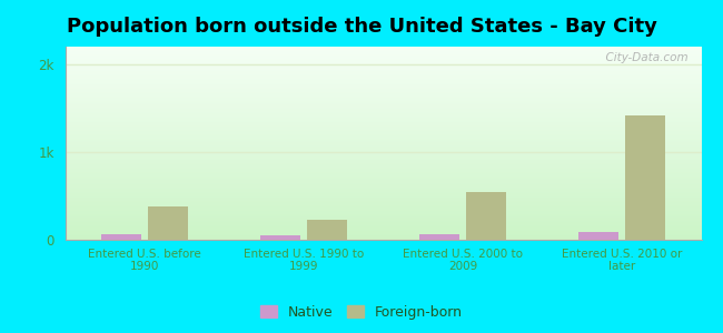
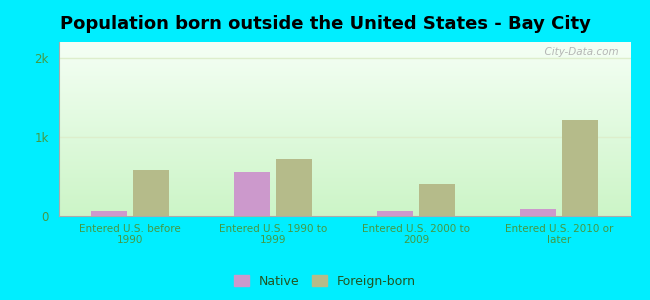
Foreign-born/Entered U.S. before 1990: 0.38k -> 0.58k
Native/Entered U.S. 1990 to 1999: 0.04k -> 0.56k
Foreign-born/Entered U.S. 1990 to 1999: 0.23k -> 0.72k
Foreign-born/Entered U.S. 2000 to 2009: 0.55k -> 0.40k
Foreign-born/Entered U.S. 2010 or later: 1.42k -> 1.22k
